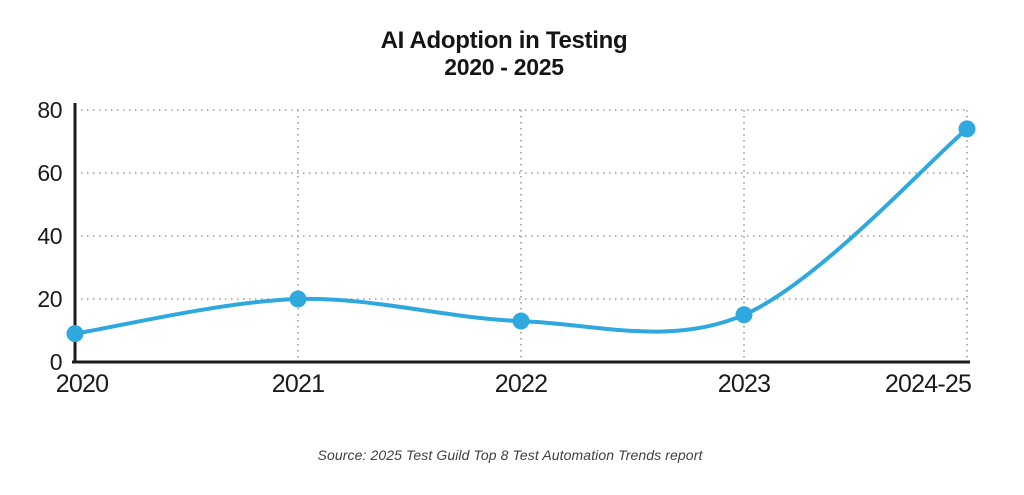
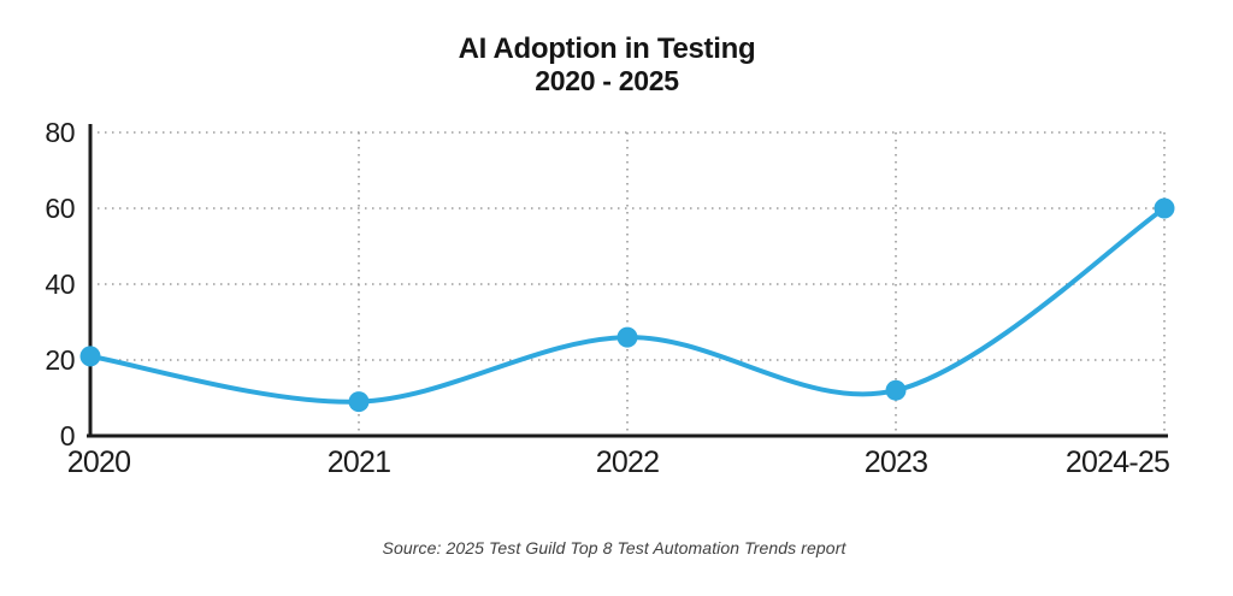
2020: 9 -> 21
2021: 20 -> 9
2022: 13 -> 26
2023: 15 -> 12
2024-25: 74 -> 60
